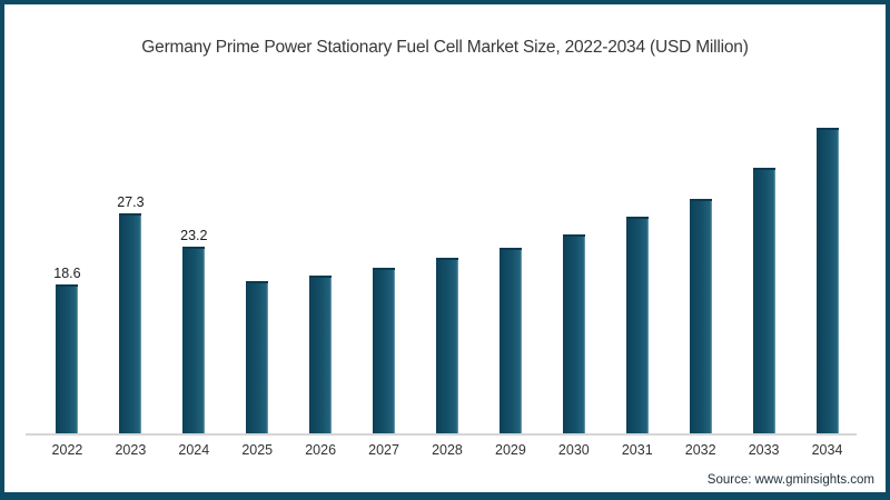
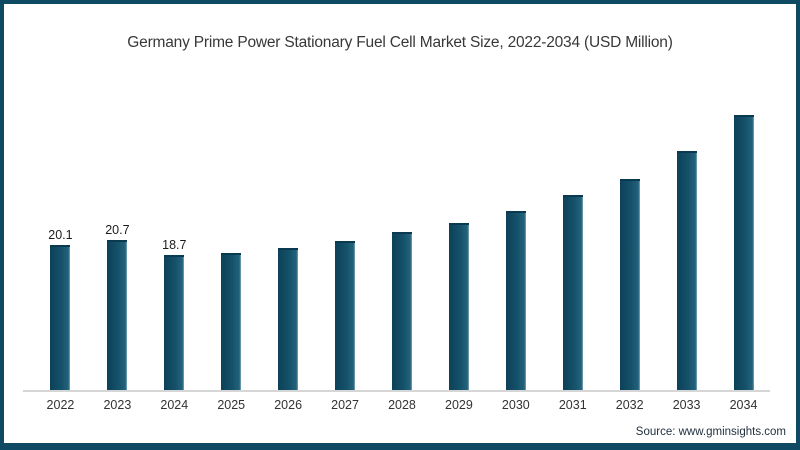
2022: 18.6 -> 20.1
2023: 27.3 -> 20.7
2024: 23.2 -> 18.7
